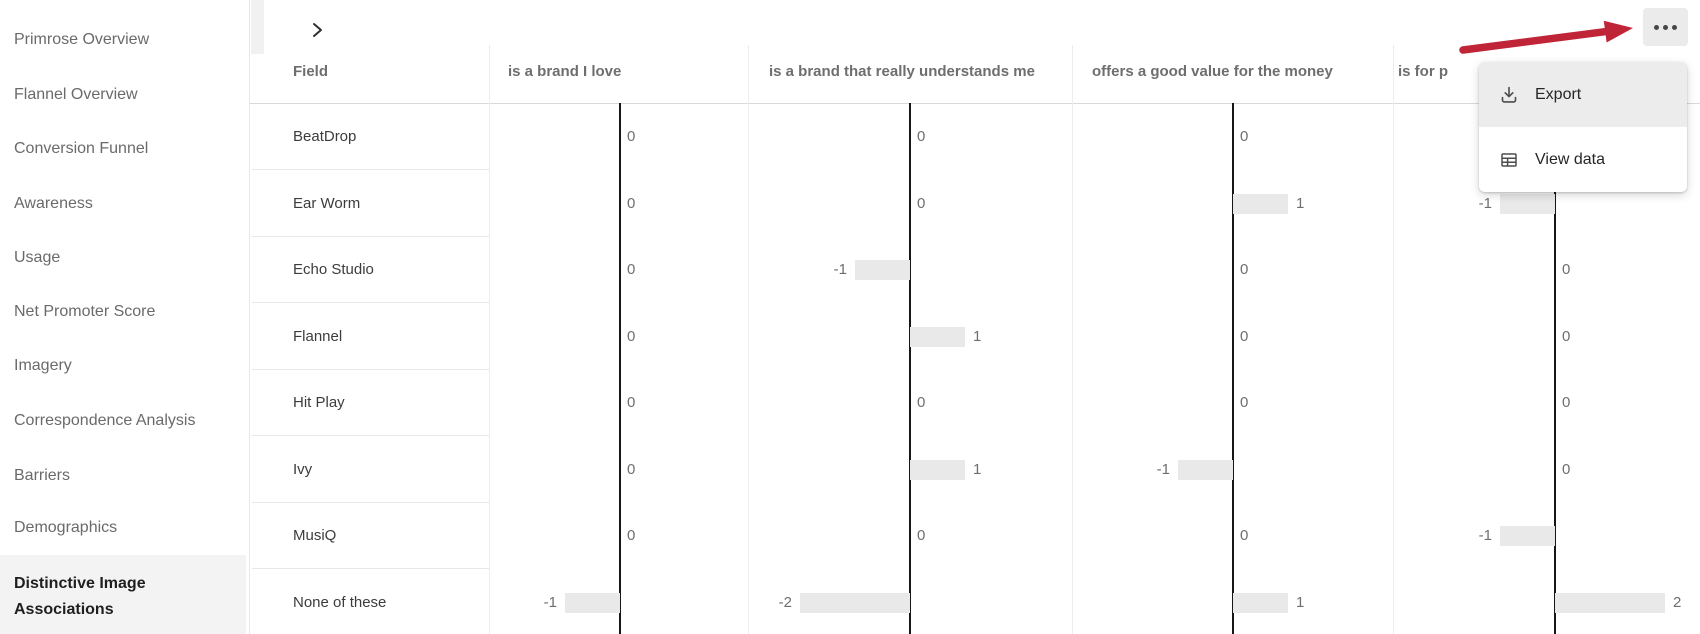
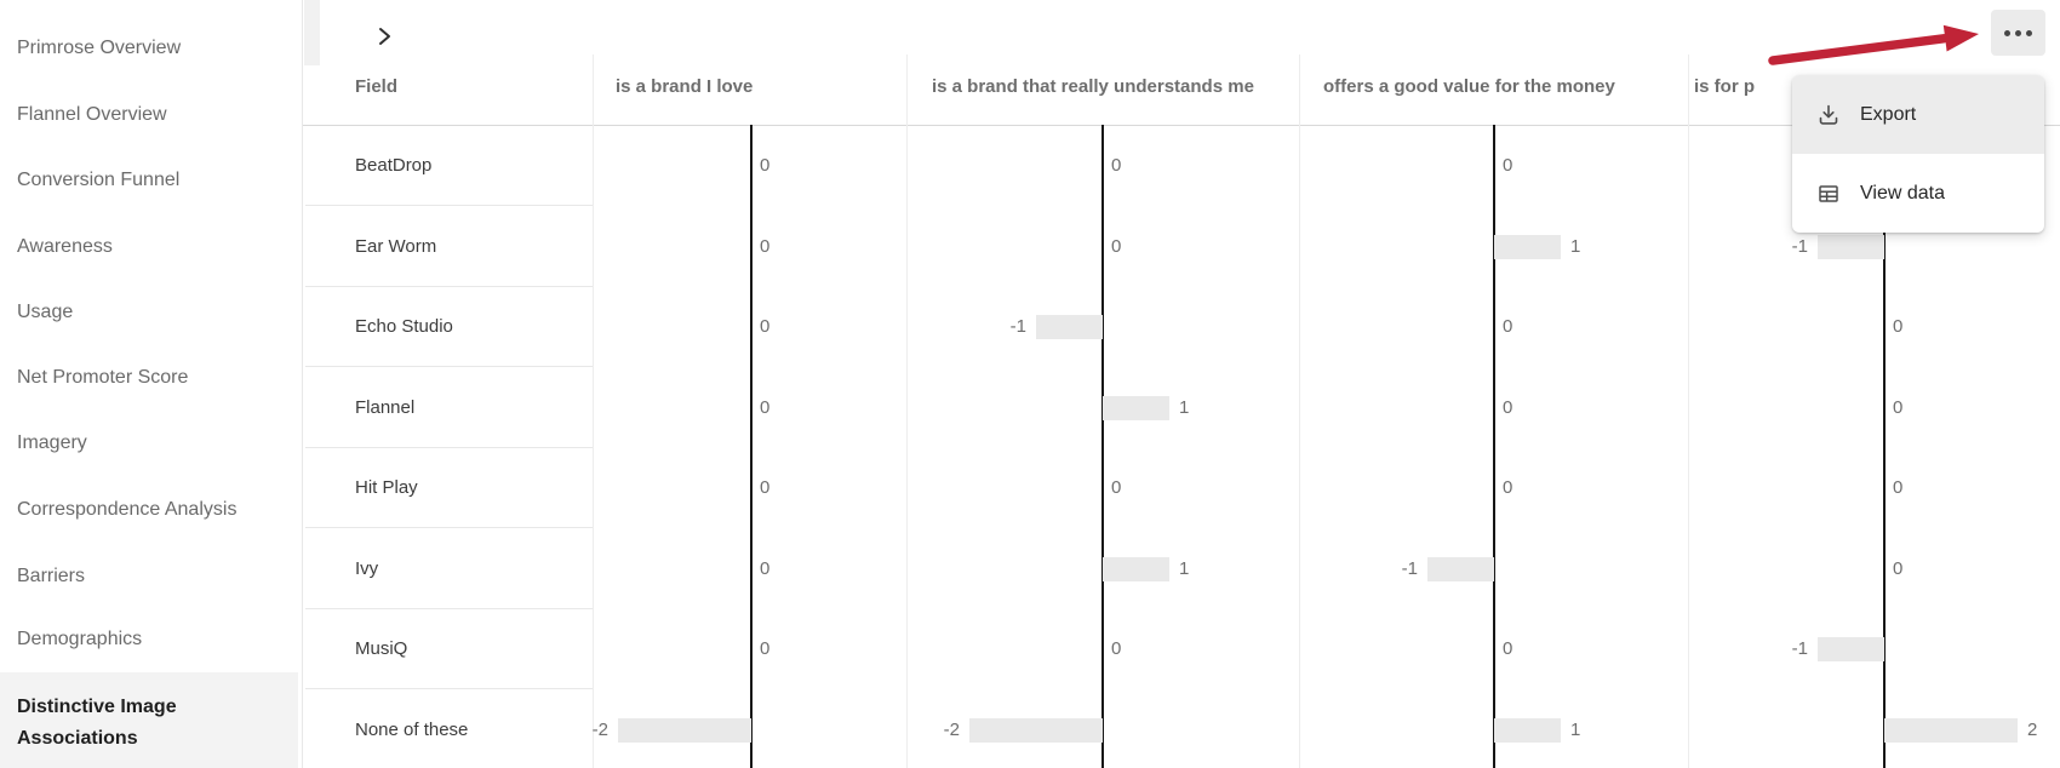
is a brand I love/None of these: -1 -> -2
